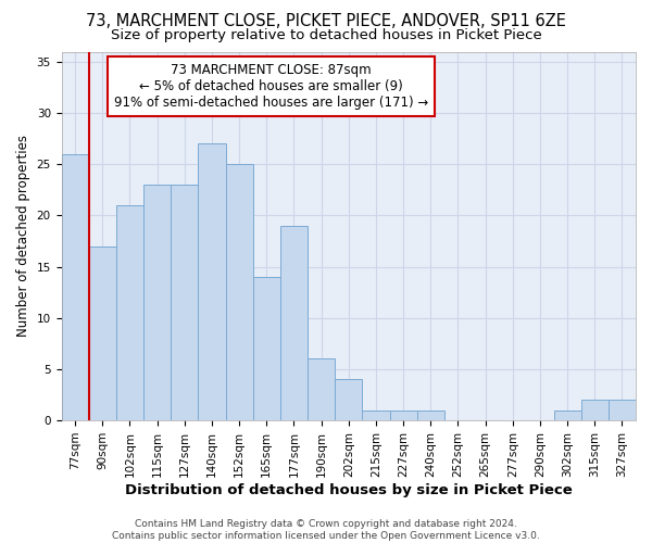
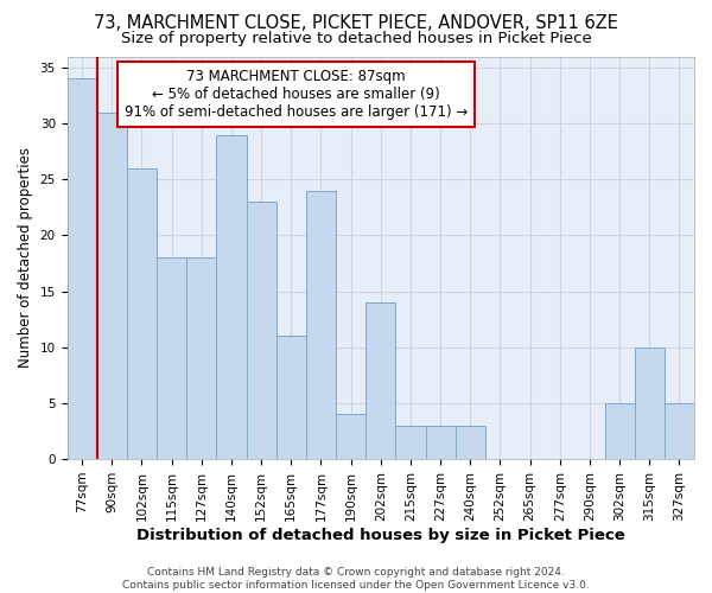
77sqm: 26 -> 34
90sqm: 17 -> 31
102sqm: 21 -> 26
115sqm: 23 -> 18
127sqm: 23 -> 18
140sqm: 27 -> 29
152sqm: 25 -> 23
165sqm: 14 -> 11
177sqm: 19 -> 24
190sqm: 6 -> 4
202sqm: 4 -> 14
215sqm: 1 -> 3
227sqm: 1 -> 3
240sqm: 1 -> 3
302sqm: 1 -> 5
315sqm: 2 -> 10
327sqm: 2 -> 5
